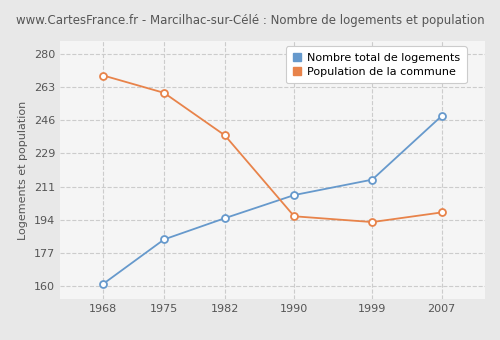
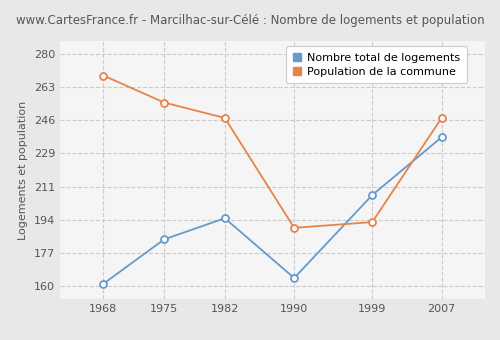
Population de la commune/1975: 260 -> 255
Population de la commune/1982: 238 -> 247
Nombre total de logements/1990: 207 -> 164
Population de la commune/1990: 196 -> 190
Nombre total de logements/1999: 215 -> 207
Nombre total de logements/2007: 248 -> 237
Population de la commune/2007: 198 -> 247
